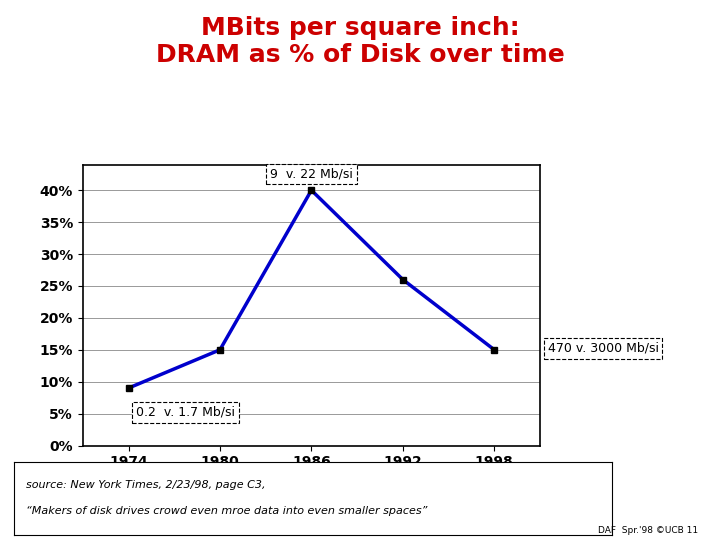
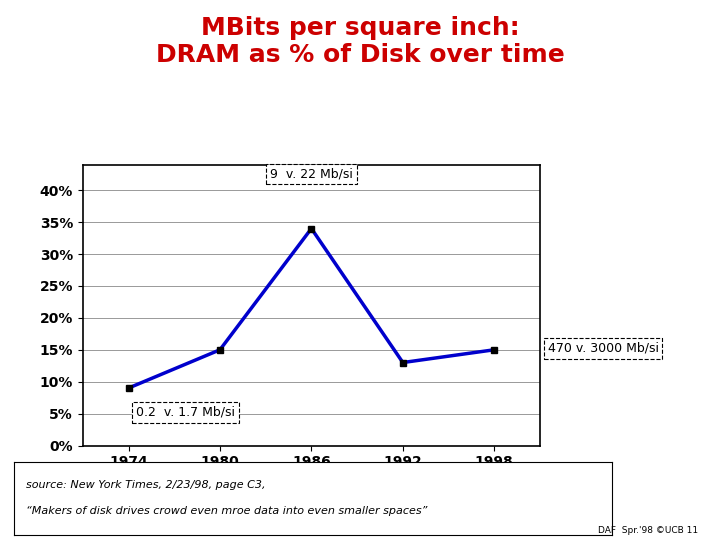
1986: 40% -> 34%
1992: 26% -> 13%
